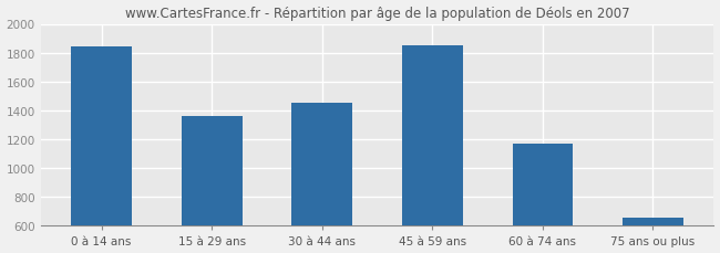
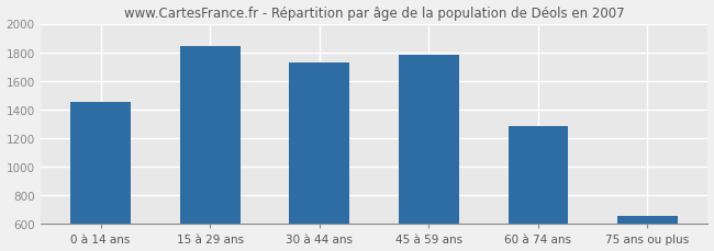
0 à 14 ans: 1840 -> 1450
15 à 29 ans: 1360 -> 1840
30 à 44 ans: 1450 -> 1730
45 à 59 ans: 1850 -> 1780
60 à 74 ans: 1170 -> 1280
